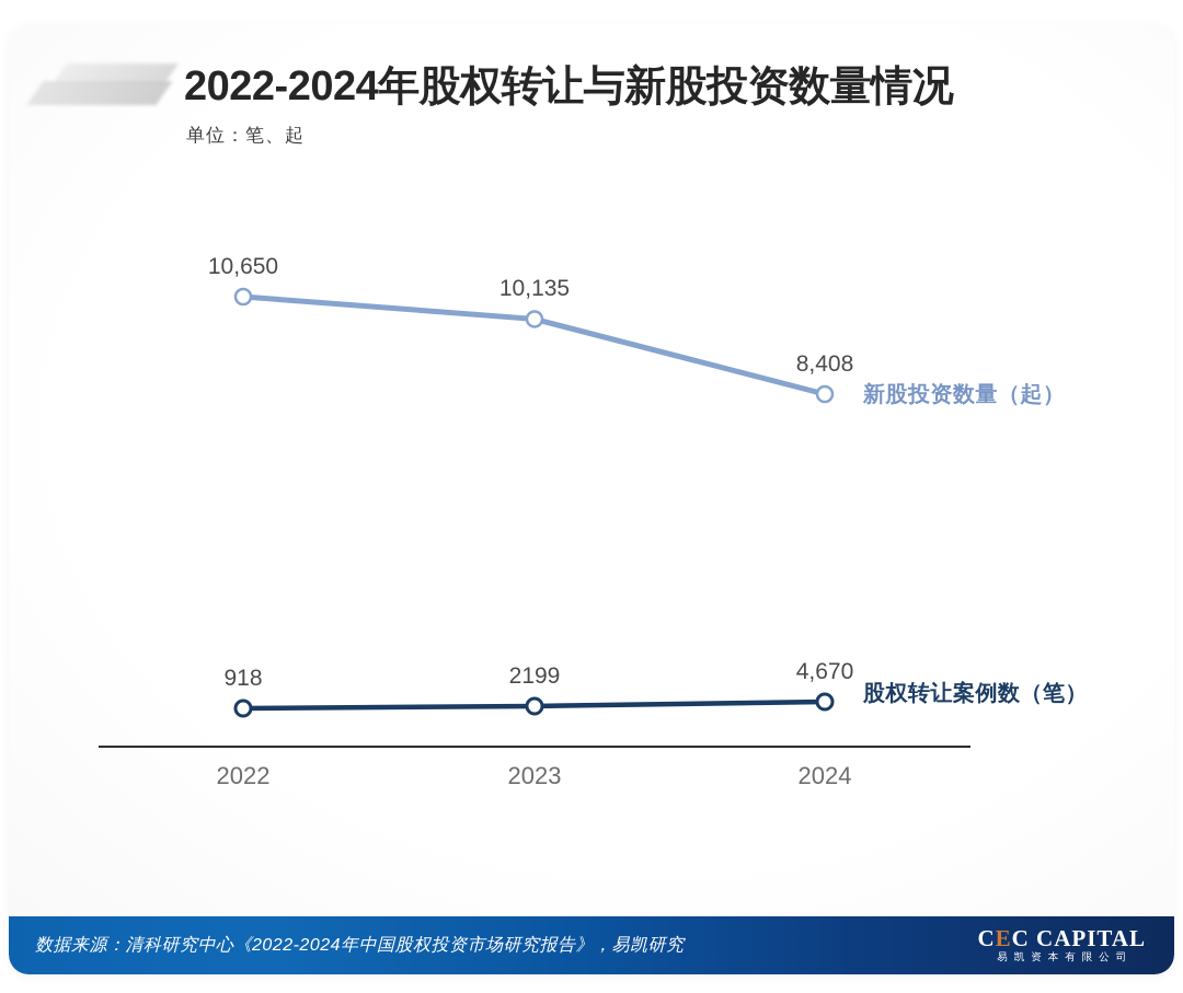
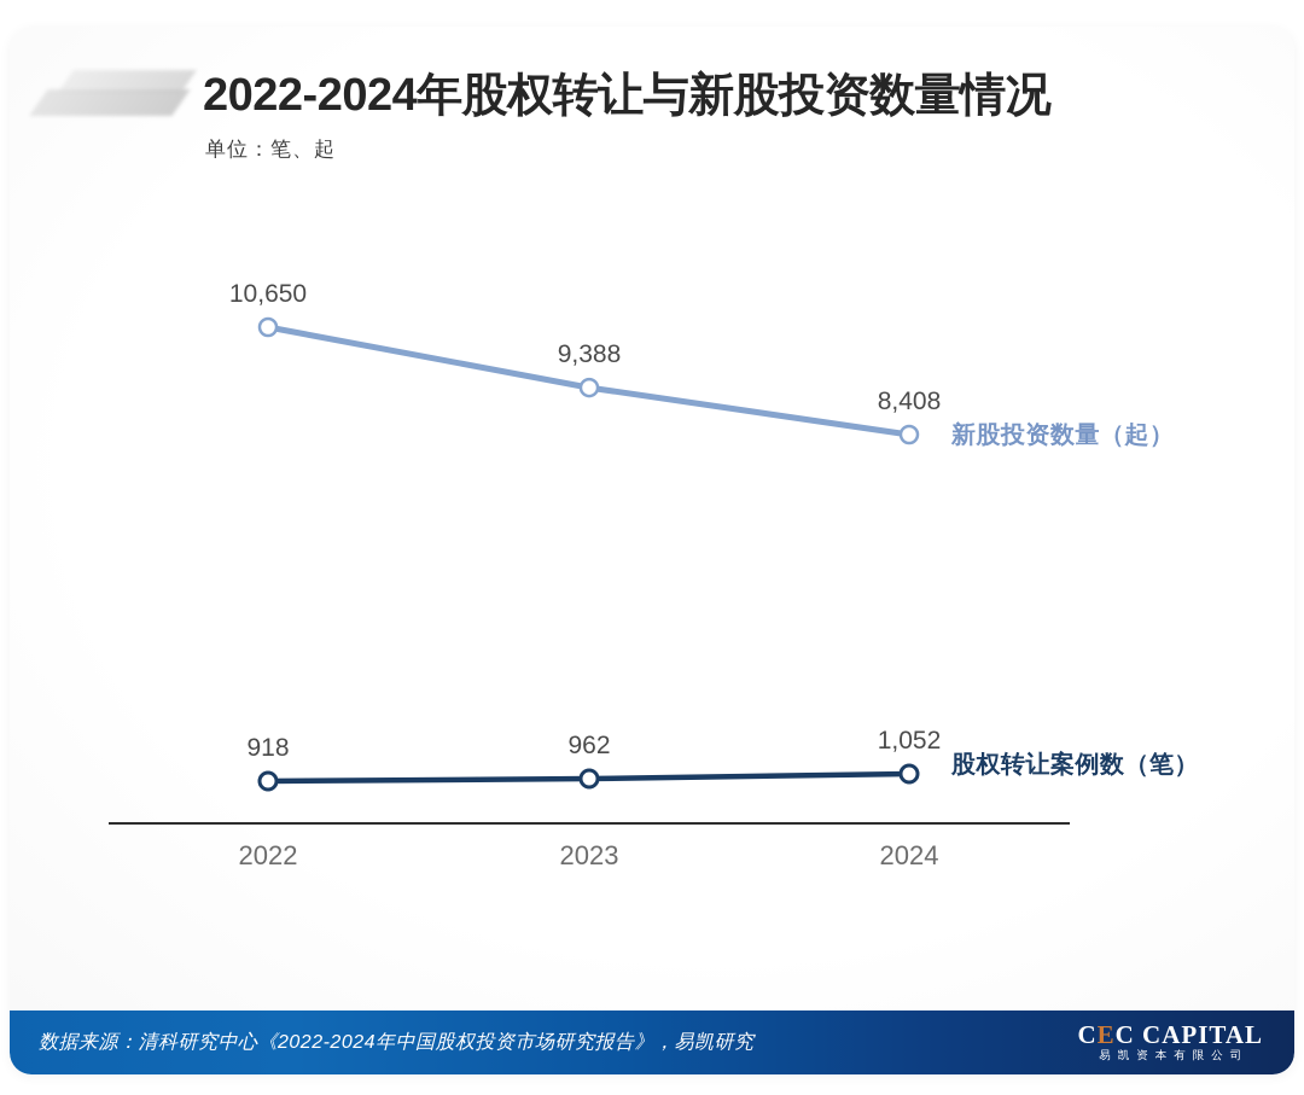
新股投资数量（起）/2023: 10,135 -> 9,388
股权转让案例数（笔）/2023: 2199 -> 962
股权转让案例数（笔）/2024: 4,670 -> 1,052
